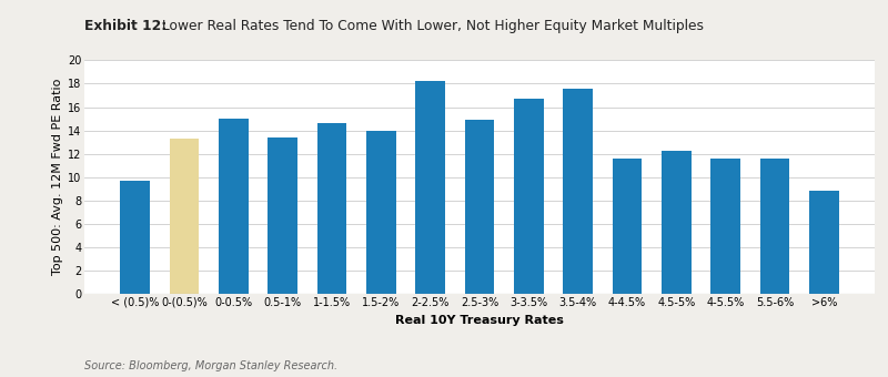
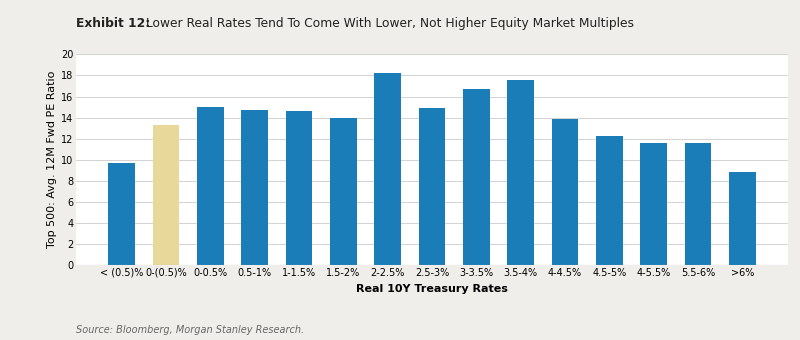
0.5-1%: 13.4 -> 14.8
4-4.5%: 11.6 -> 13.9
